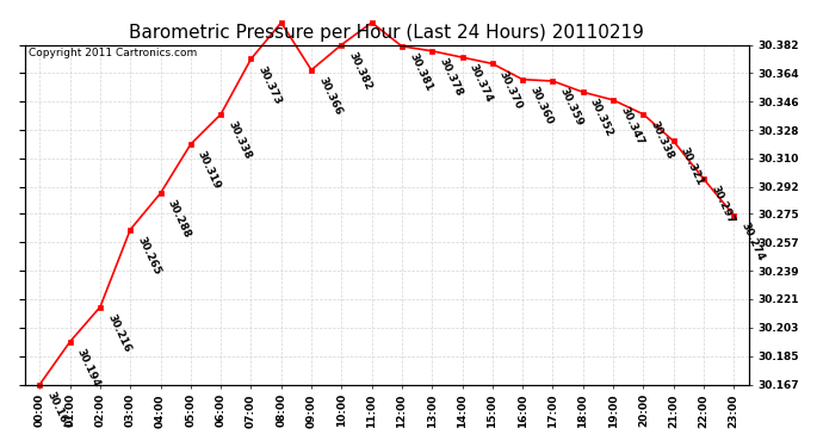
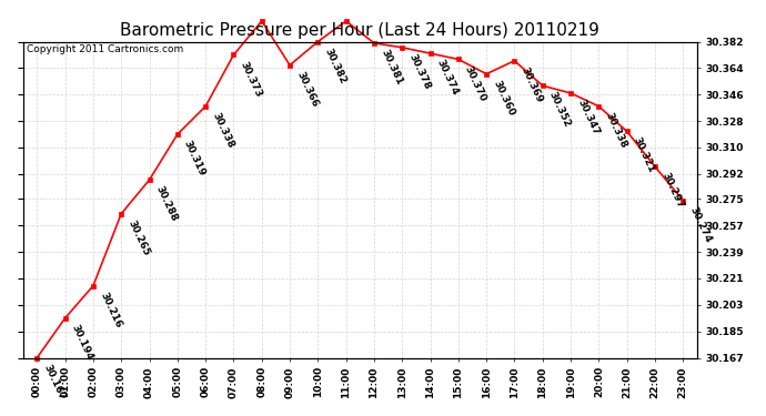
17:00: 30.359 -> 30.369
